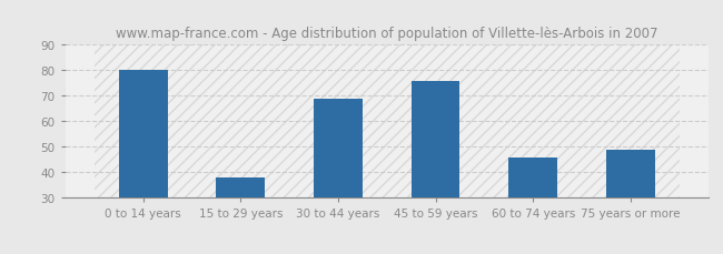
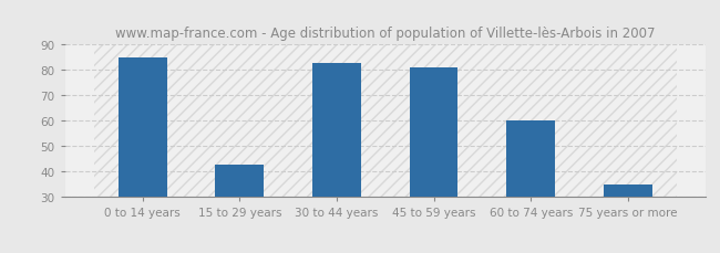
0 to 14 years: 80 -> 85
15 to 29 years: 38 -> 43
30 to 44 years: 69 -> 83
45 to 59 years: 76 -> 81
60 to 74 years: 46 -> 60
75 years or more: 49 -> 35
